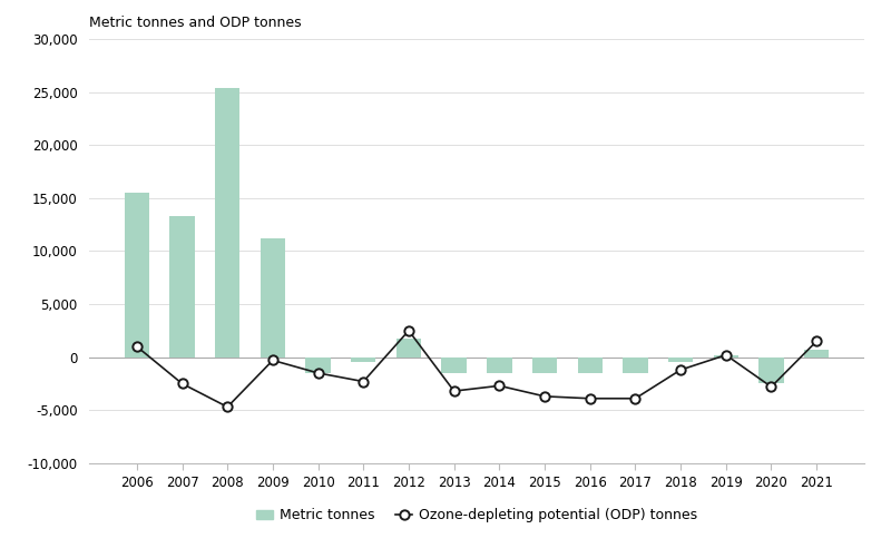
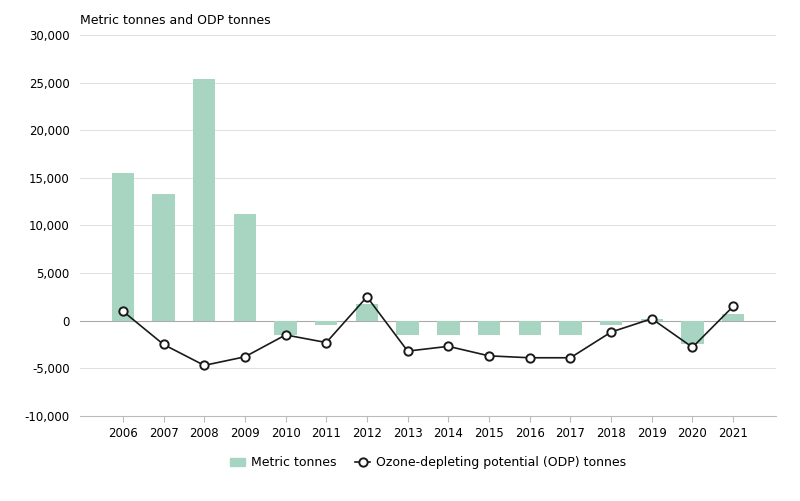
Ozone-depleting potential (ODP) tonnes/2009: -300 -> -3,800
